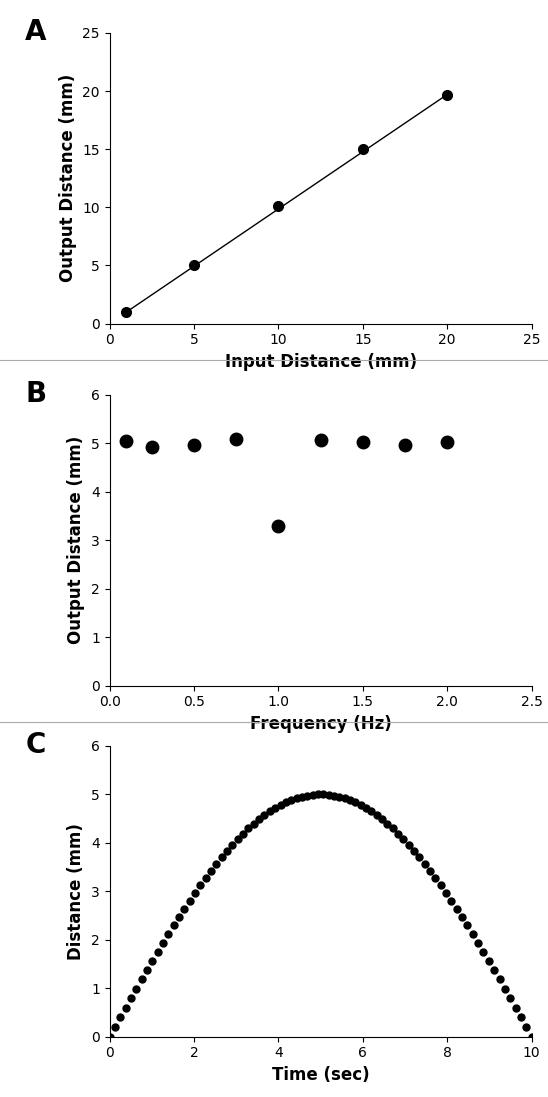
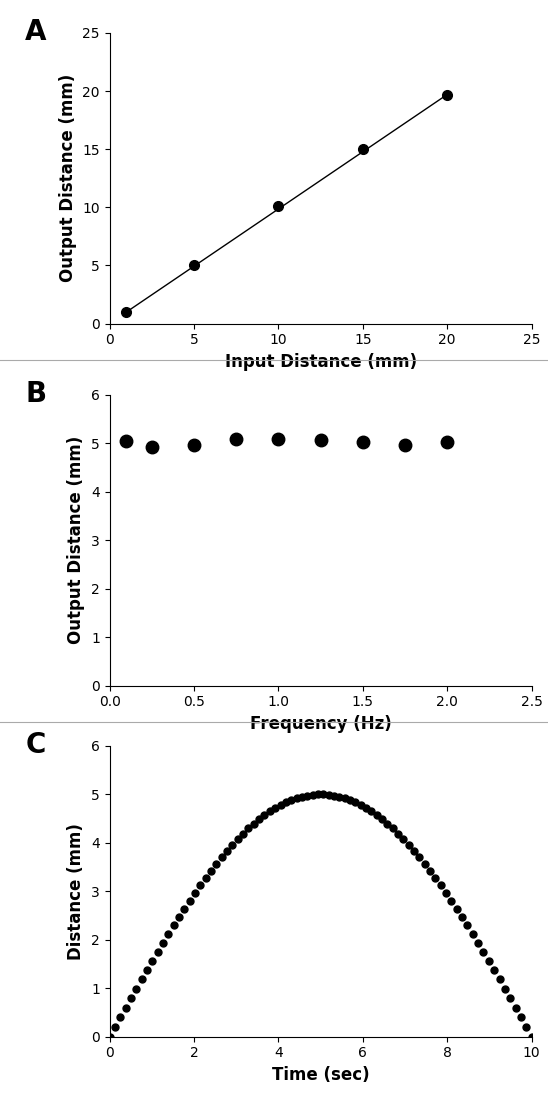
1.0: 3.30 -> 5.10
